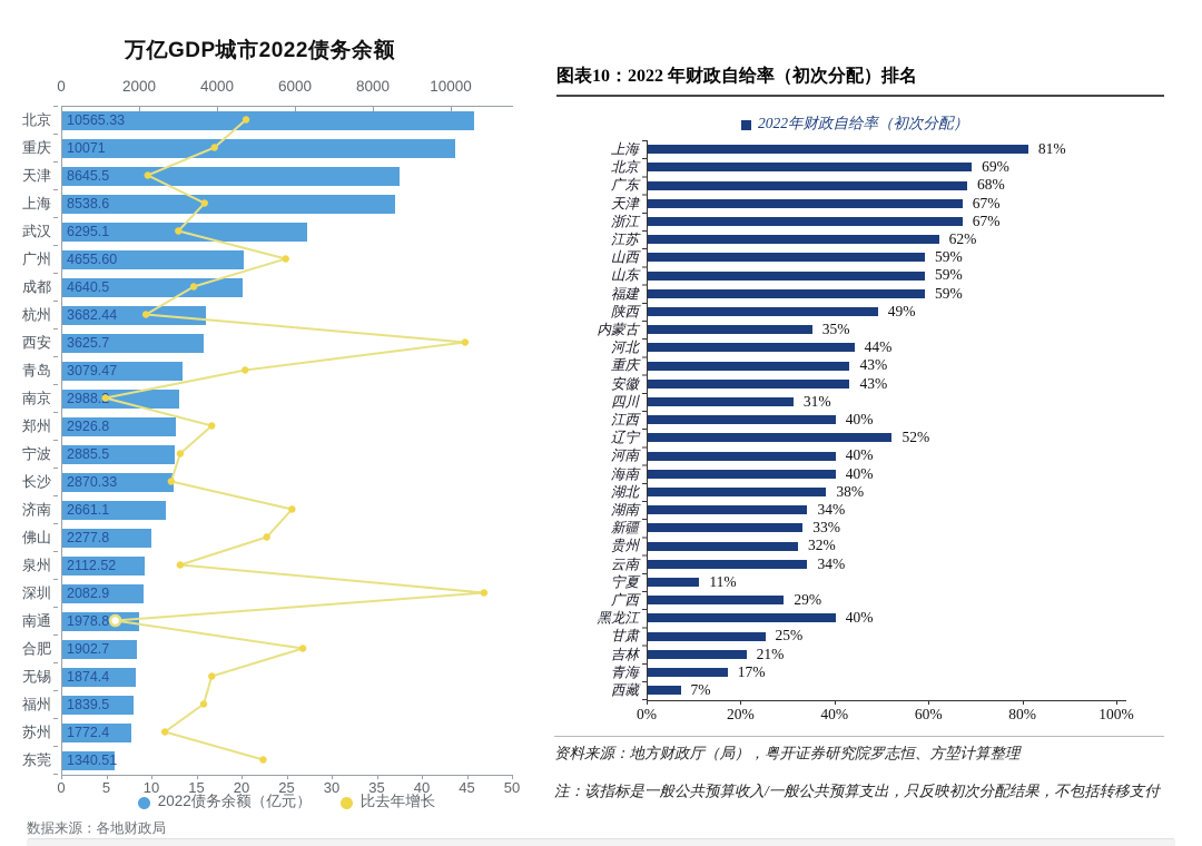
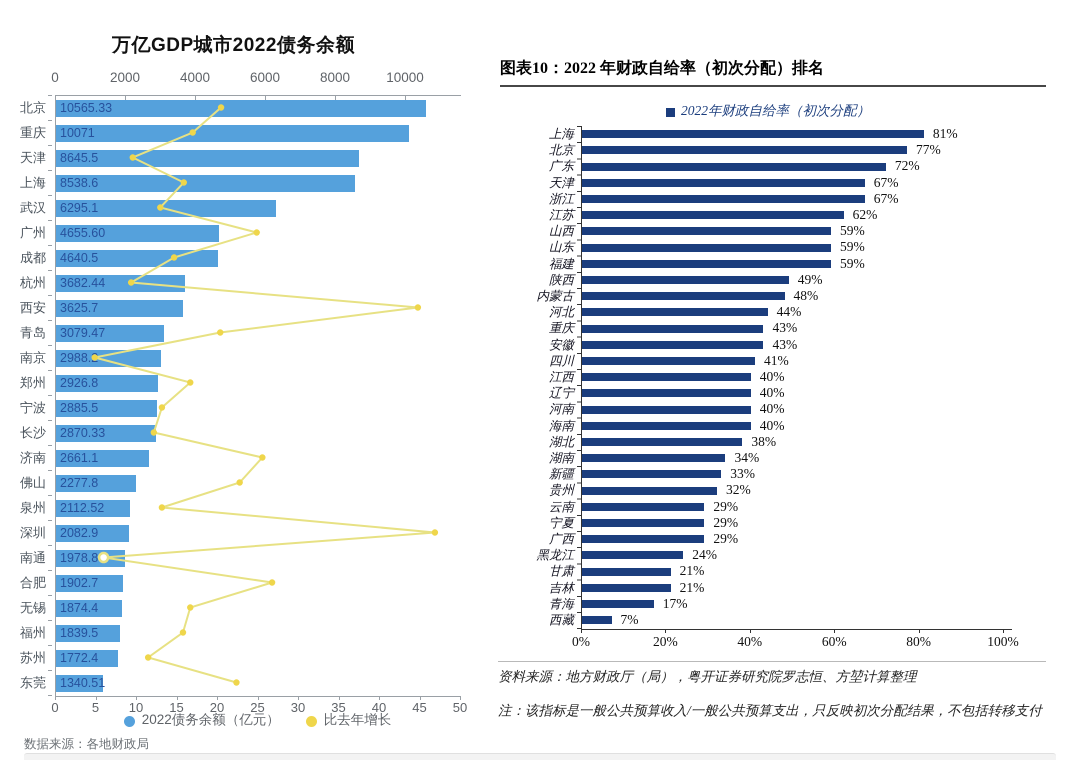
图表10：2022 年财政自给率（初次分配）排名/北京: 69% -> 77%
图表10：2022 年财政自给率（初次分配）排名/广东: 68% -> 72%
图表10：2022 年财政自给率（初次分配）排名/内蒙古: 35% -> 48%
图表10：2022 年财政自给率（初次分配）排名/四川: 31% -> 41%
图表10：2022 年财政自给率（初次分配）排名/辽宁: 52% -> 40%
图表10：2022 年财政自给率（初次分配）排名/云南: 34% -> 29%
图表10：2022 年财政自给率（初次分配）排名/宁夏: 11% -> 29%
图表10：2022 年财政自给率（初次分配）排名/黑龙江: 40% -> 24%
图表10：2022 年财政自给率（初次分配）排名/甘肃: 25% -> 21%
